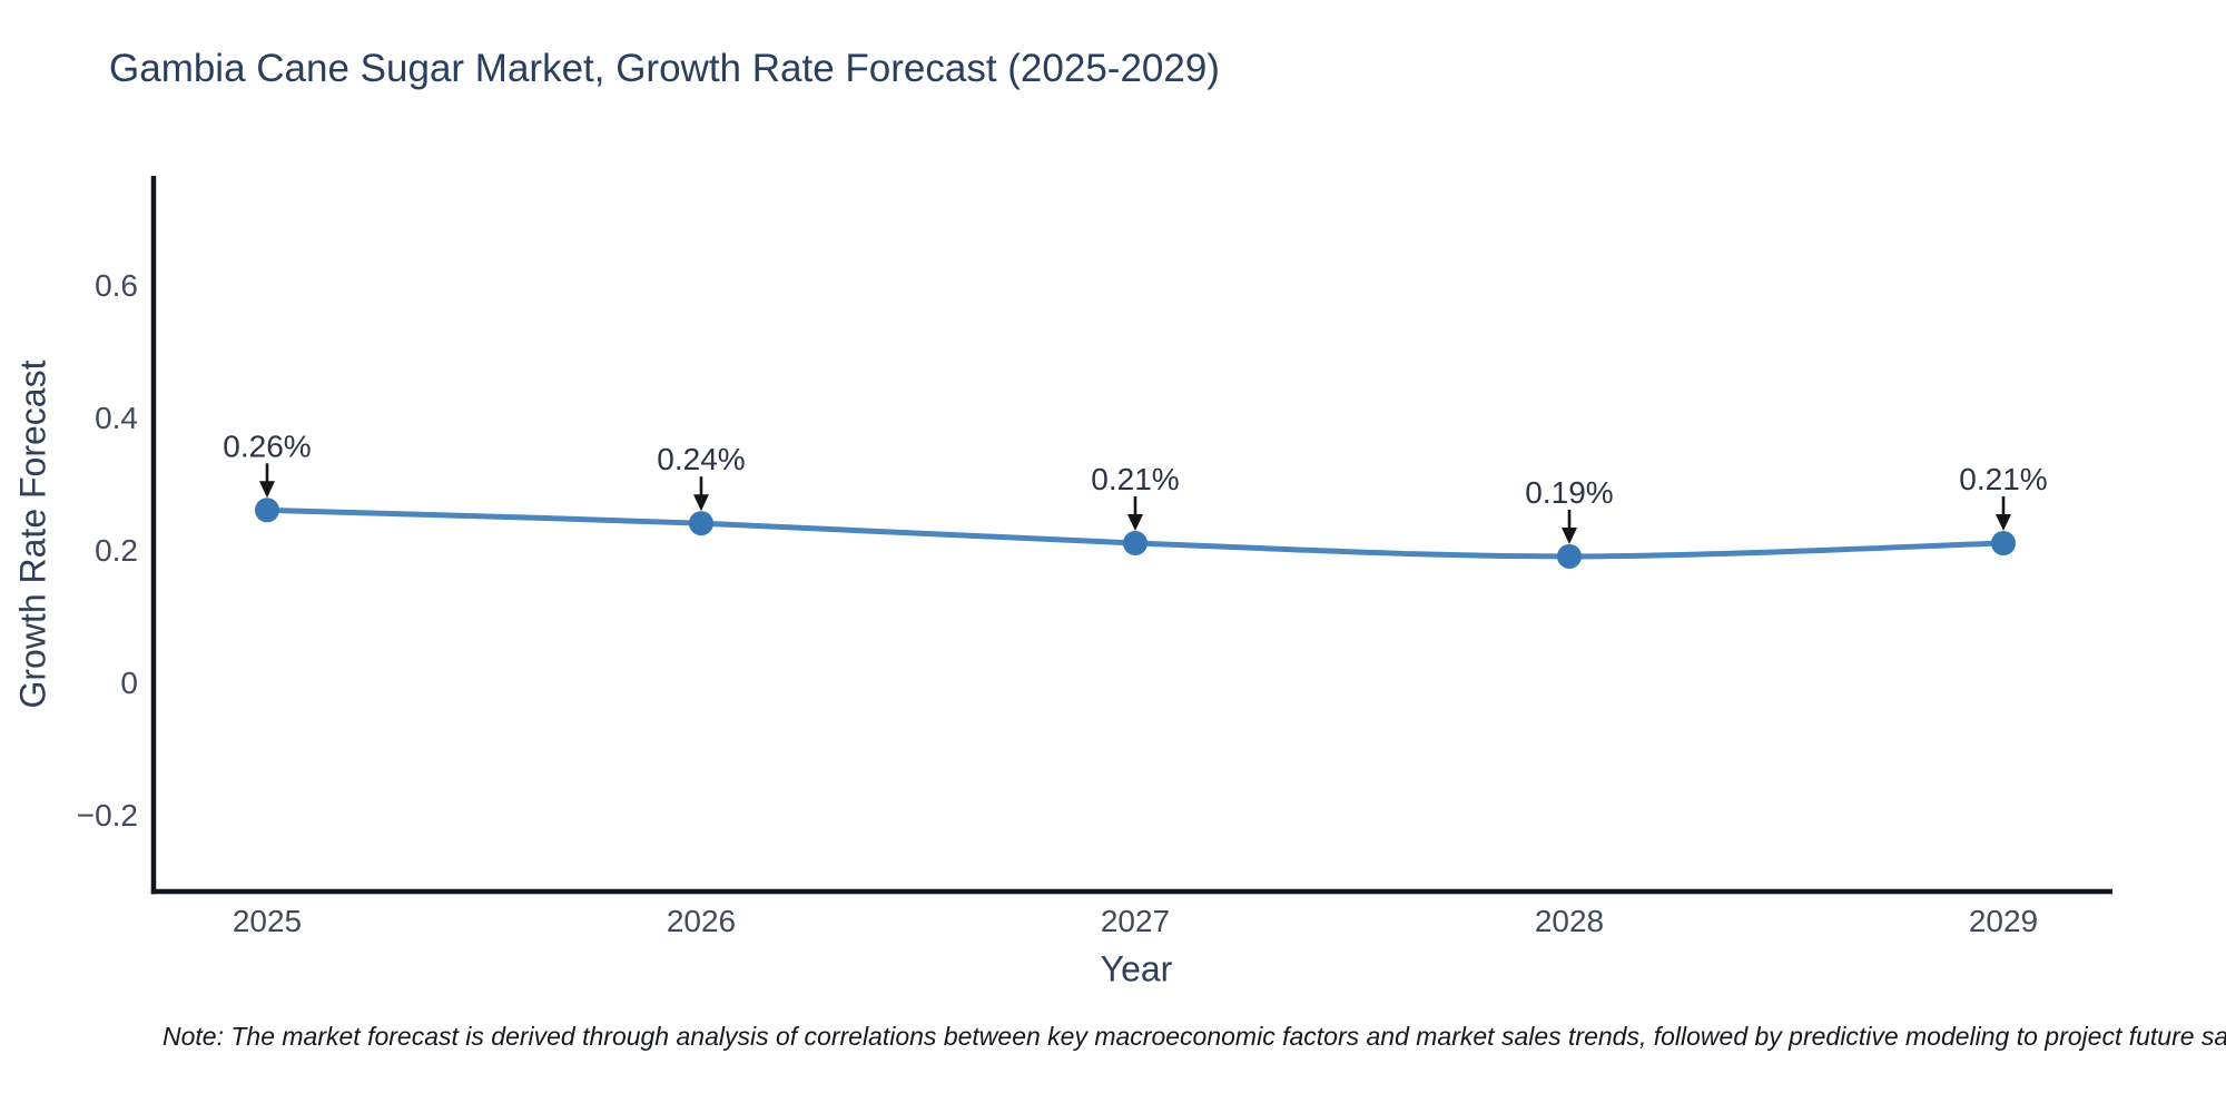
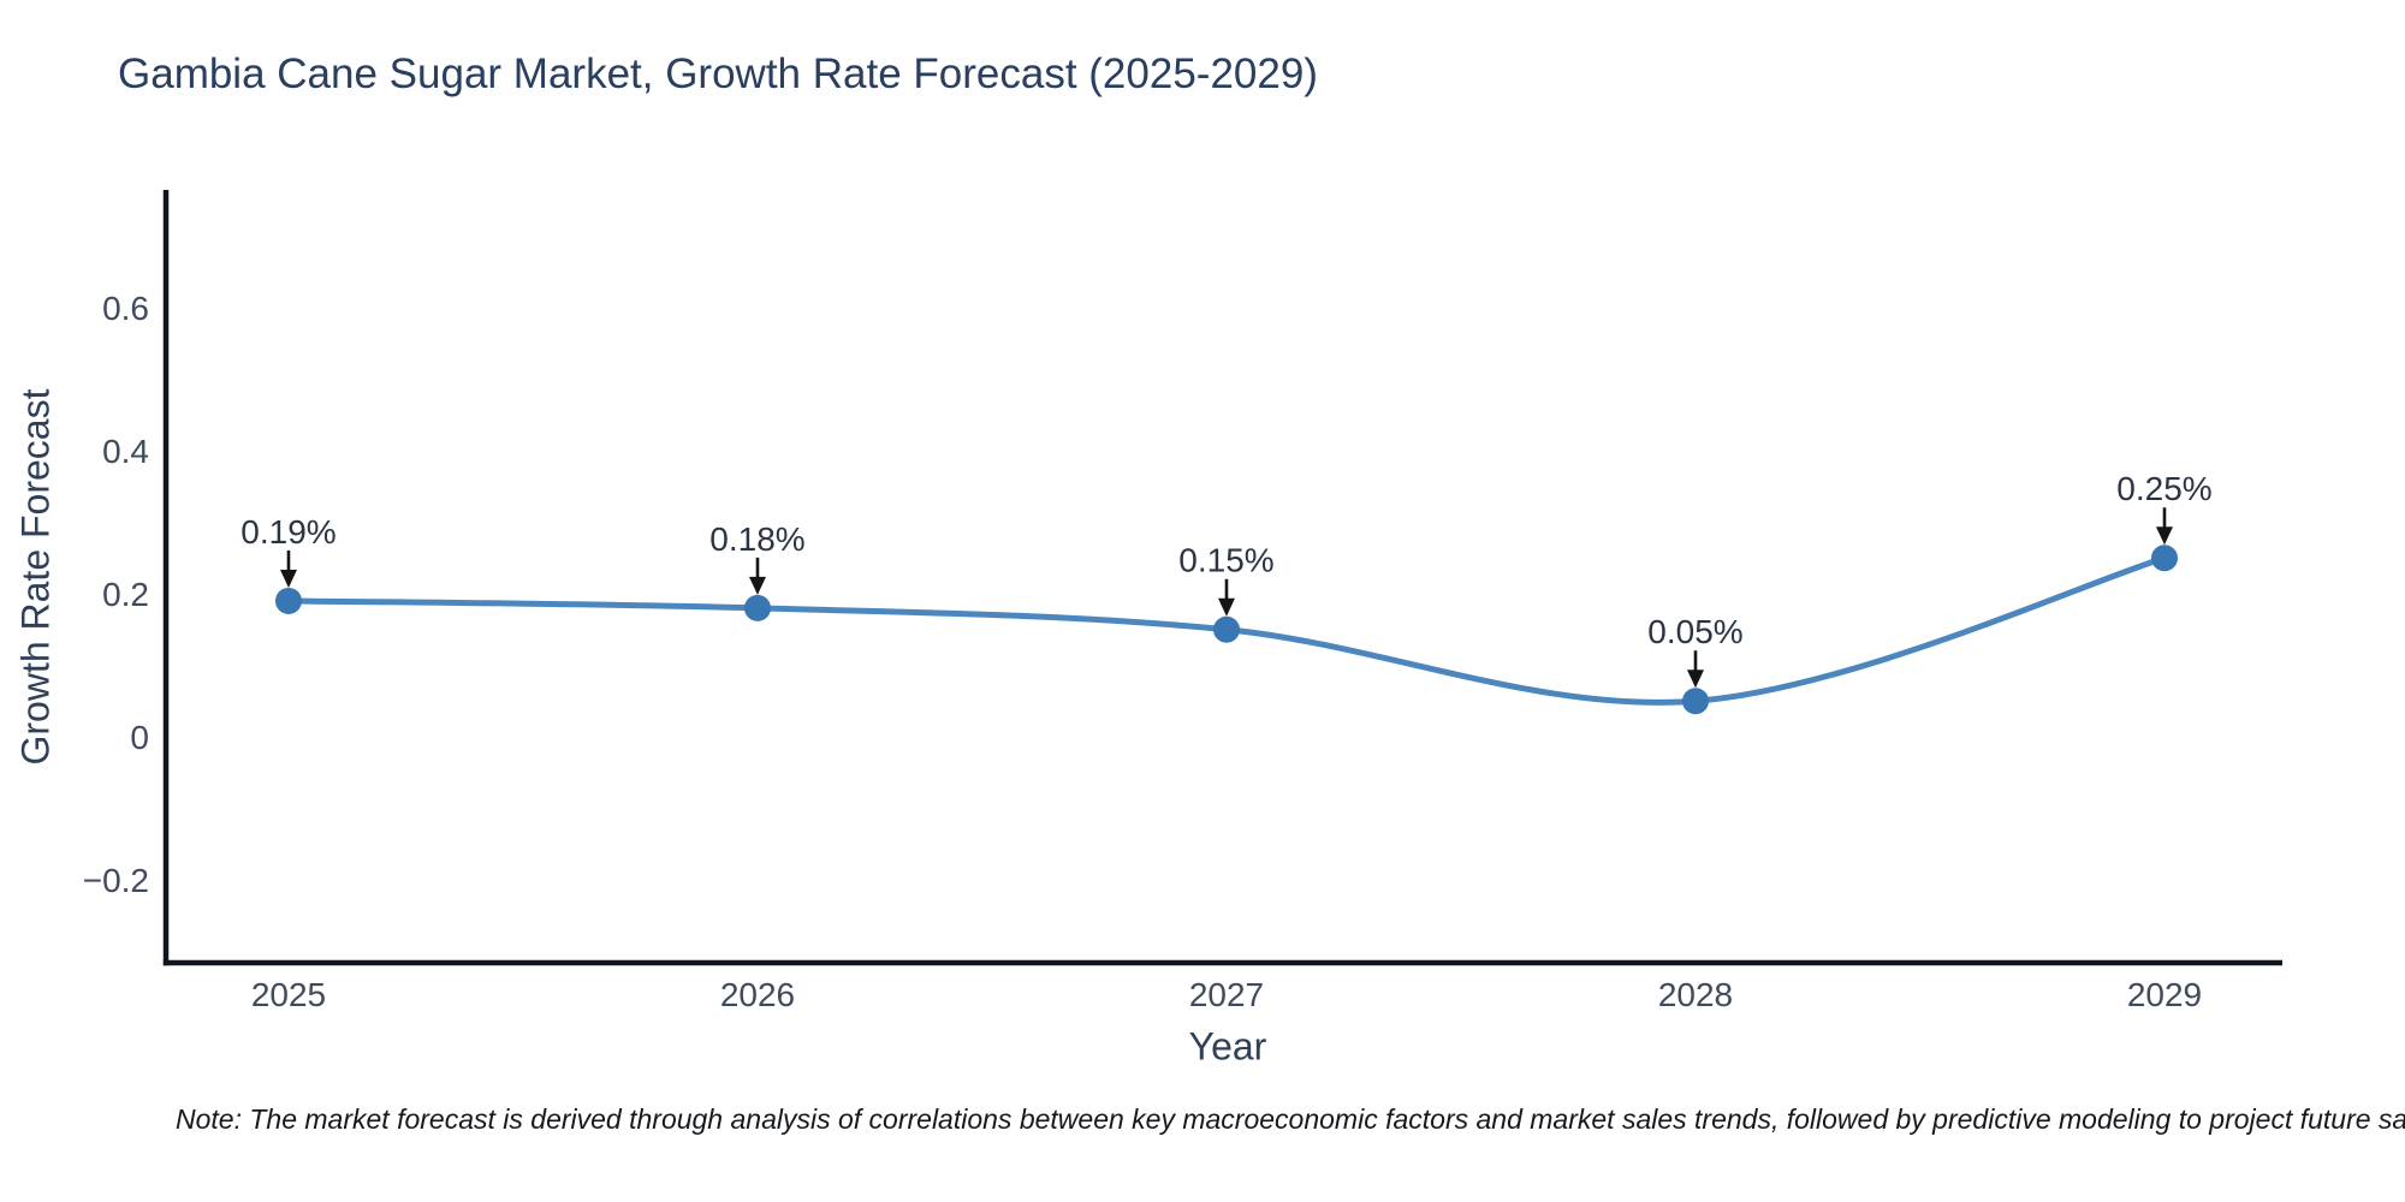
2025: 0.26% -> 0.19%
2026: 0.24% -> 0.18%
2027: 0.21% -> 0.15%
2028: 0.19% -> 0.05%
2029: 0.21% -> 0.25%
